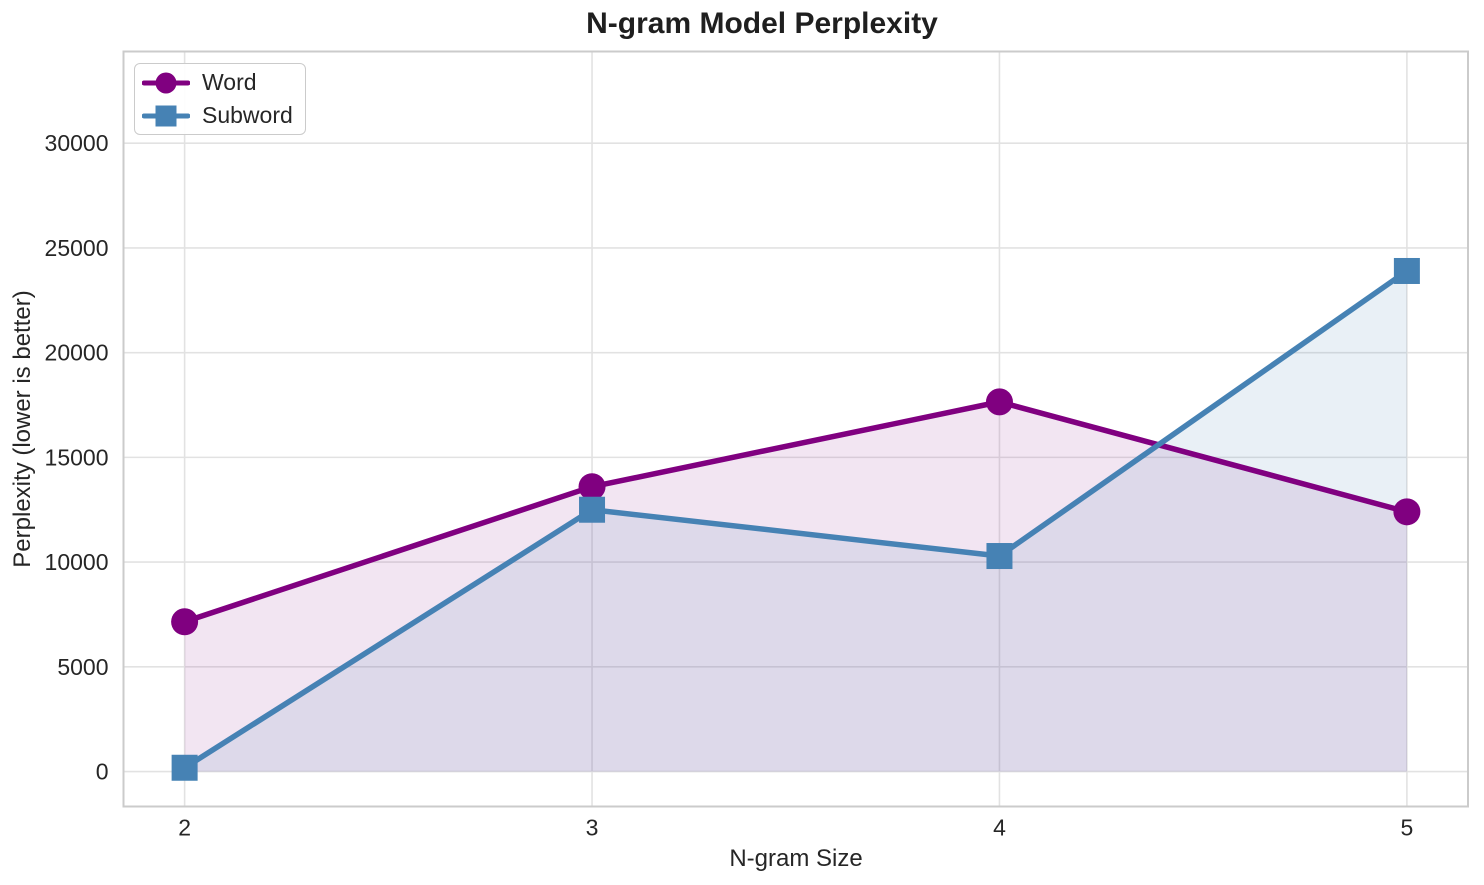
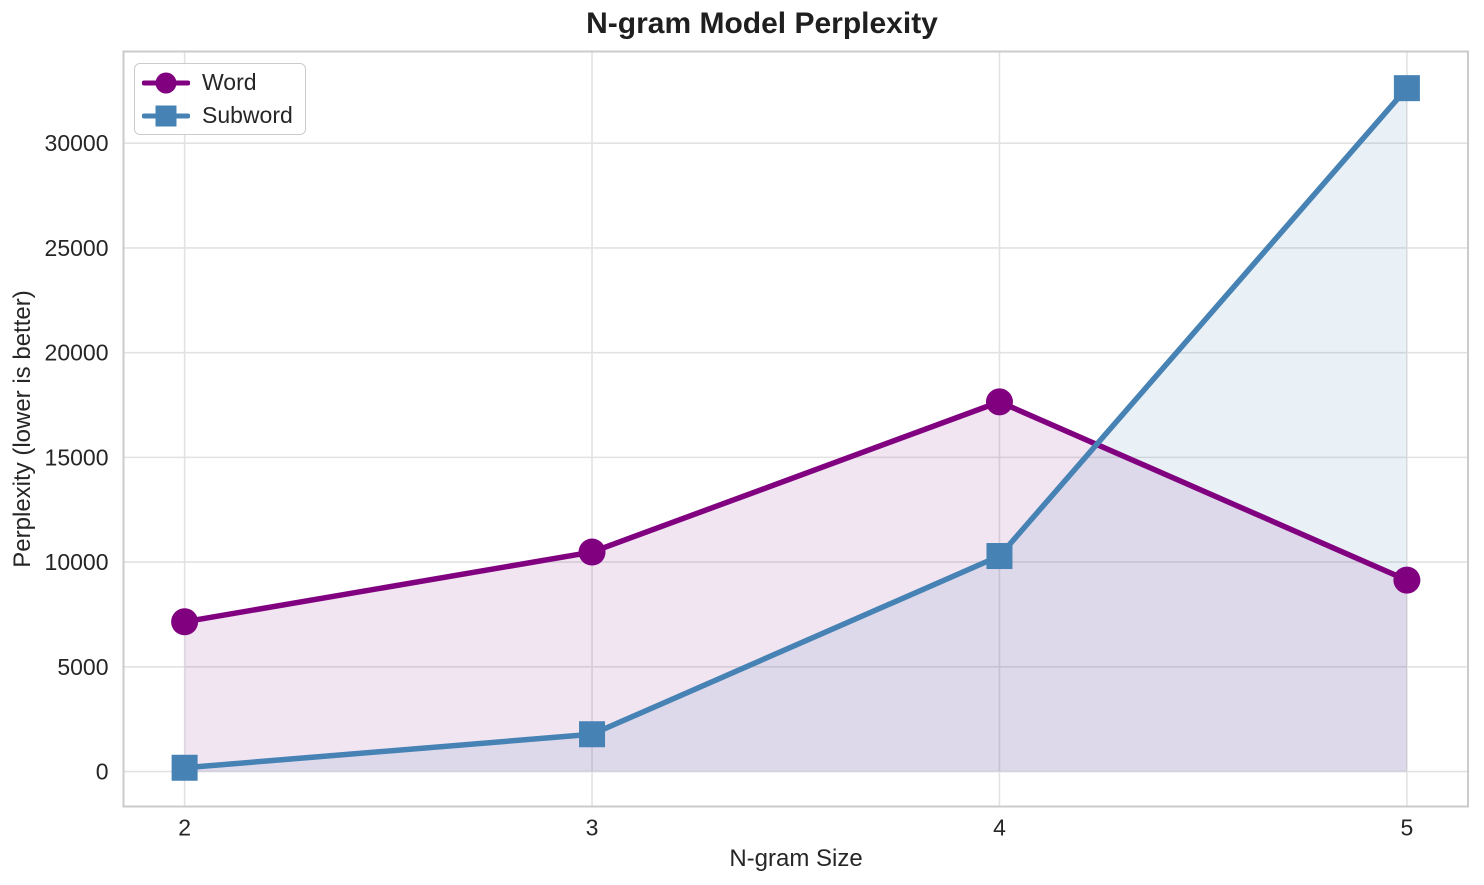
Word/3: 13600 -> 10500
Subword/3: 12500 -> 1800
Word/5: 12400 -> 9100
Subword/5: 23900 -> 32600
